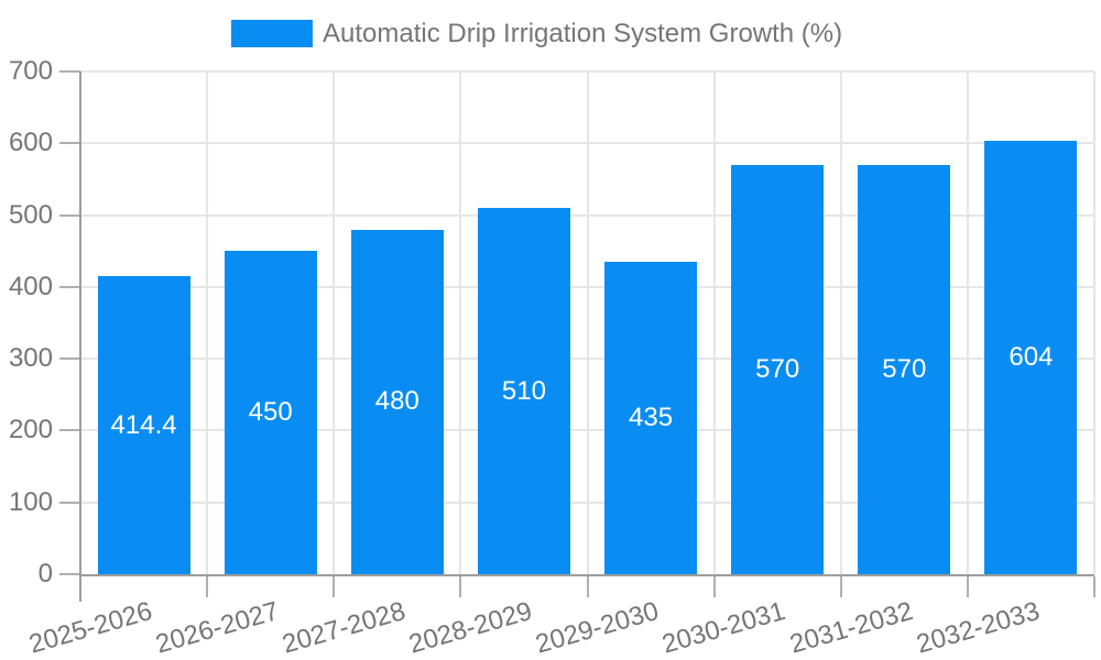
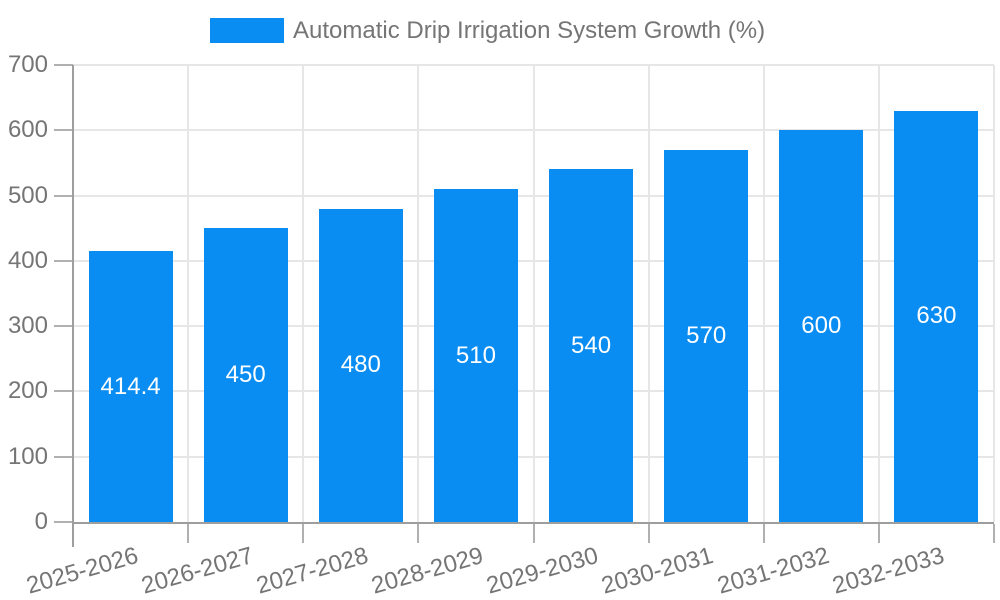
2029-2030: 435 -> 540
2031-2032: 570 -> 600
2032-2033: 604 -> 630
